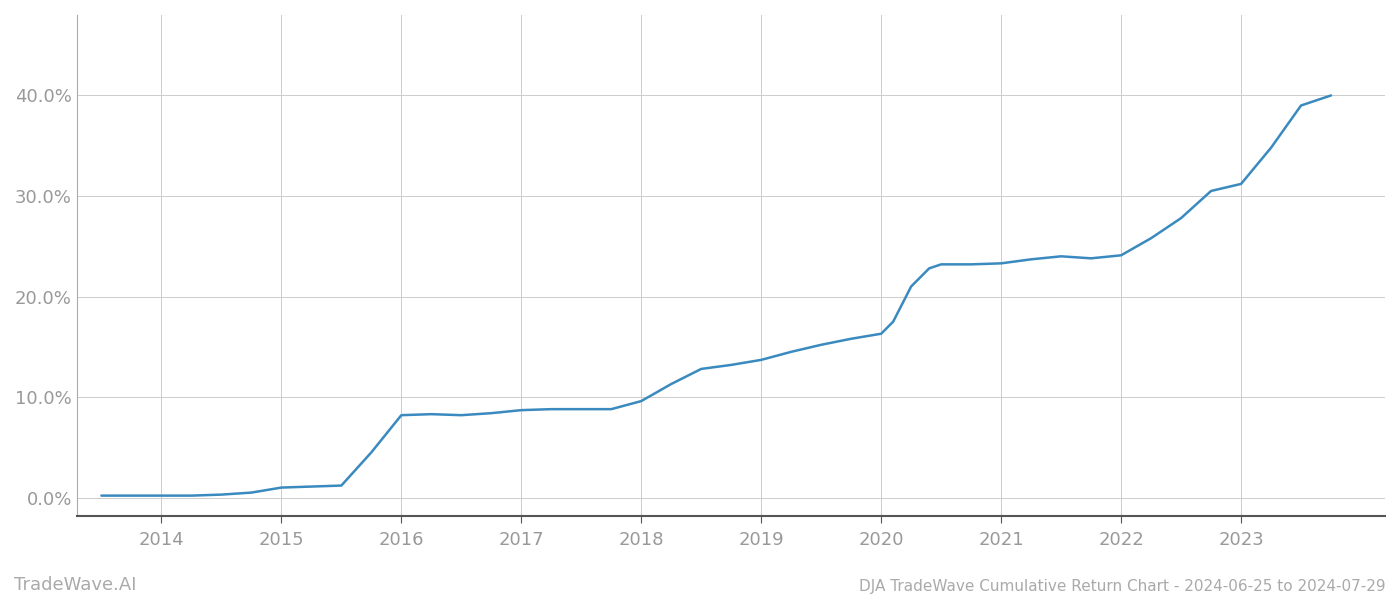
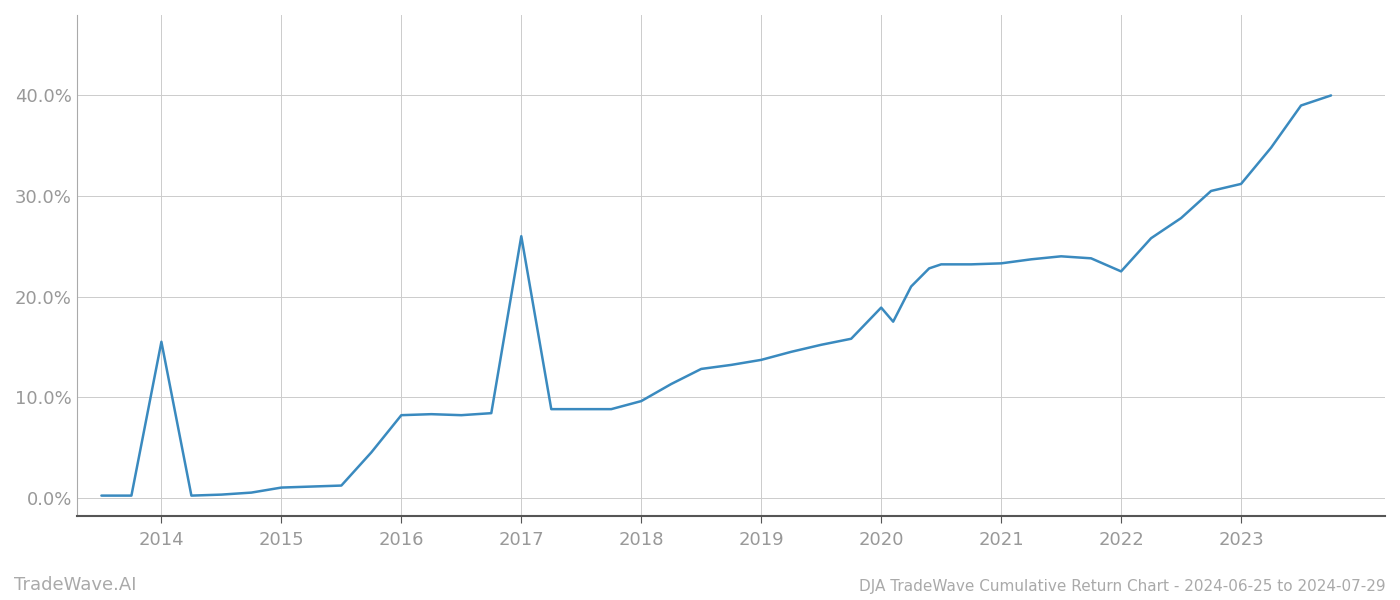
2014: 0.2% -> 15.5%
2017: 8.7% -> 26.0%
2020: 16.3% -> 18.9%
2022: 24.1% -> 22.5%
